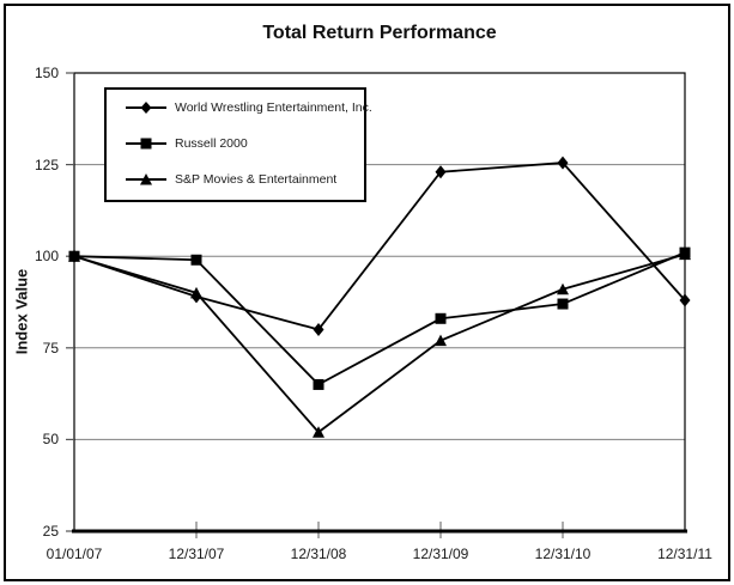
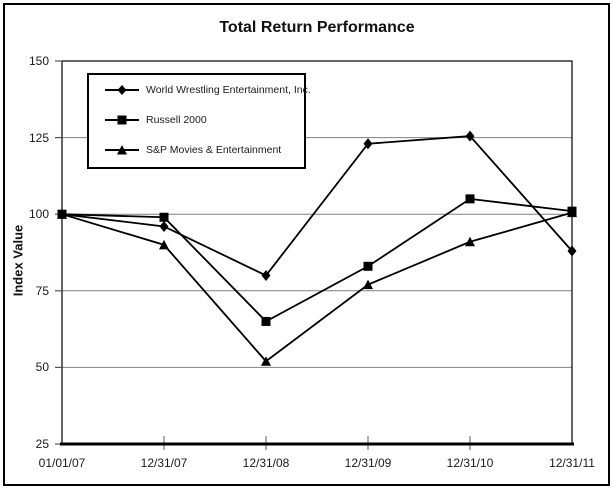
World Wrestling Entertainment, Inc./12/31/07: 89 -> 96
Russell 2000/12/31/10: 87 -> 105
